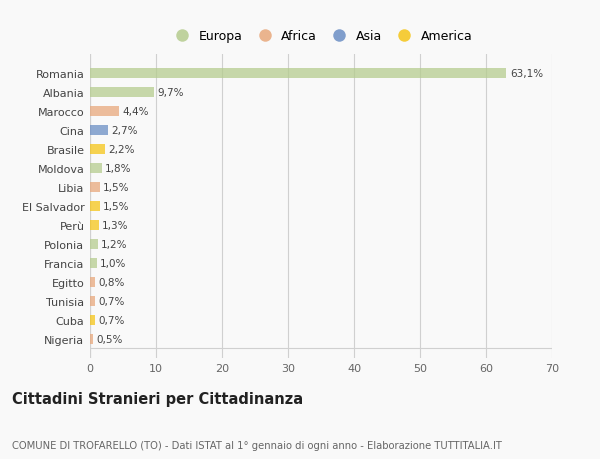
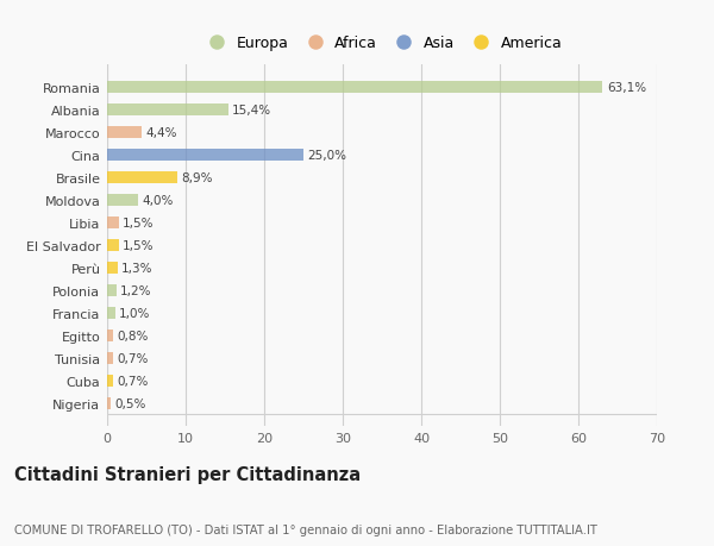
Albania: 9,7% -> 15,4%
Cina: 2,7% -> 25,0%
Brasile: 2,2% -> 8,9%
Moldova: 1,8% -> 4,0%
